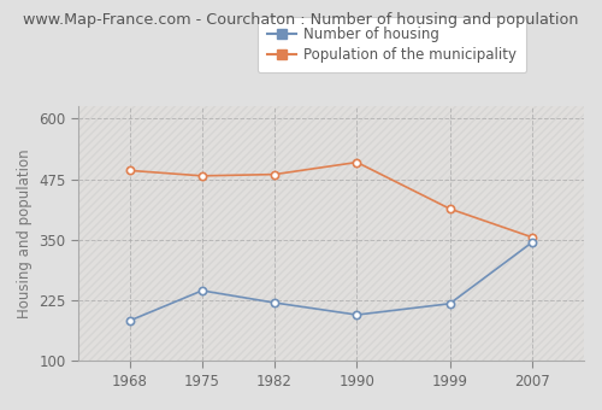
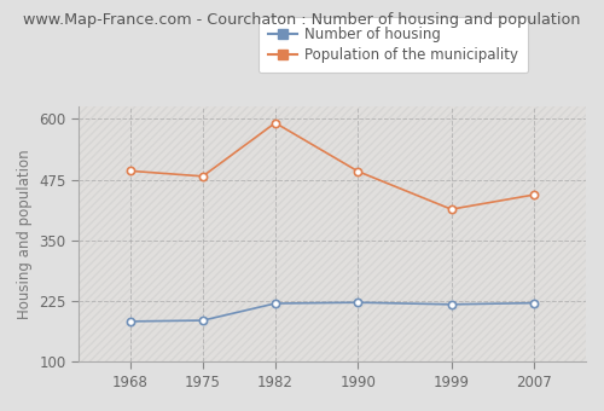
Number of housing/1975: 245 -> 185
Population of the municipality/1982: 485 -> 592
Number of housing/1990: 195 -> 222
Population of the municipality/1990: 510 -> 492
Number of housing/2007: 345 -> 221
Population of the municipality/2007: 355 -> 444
